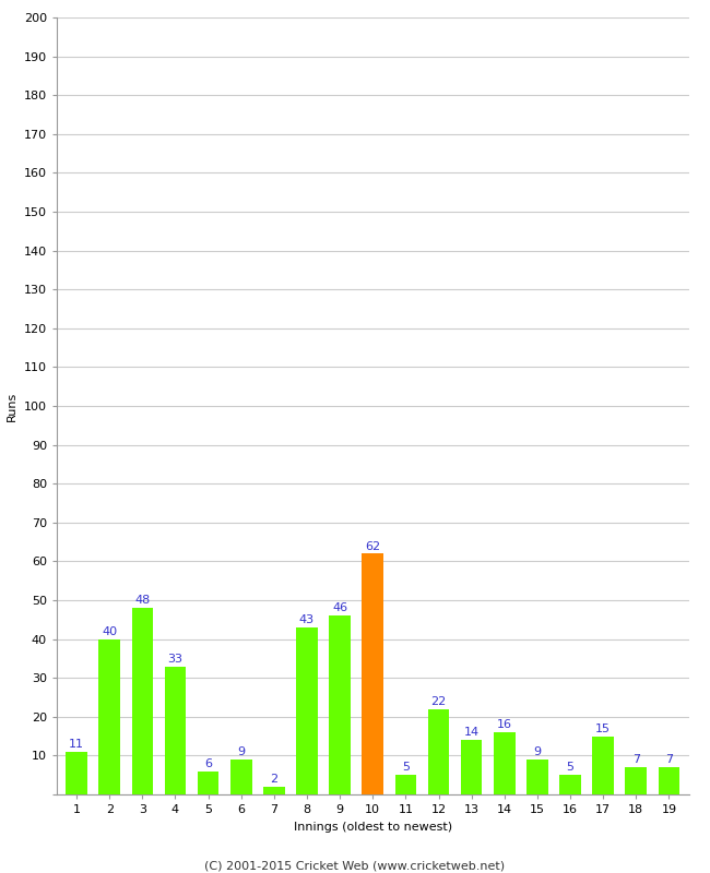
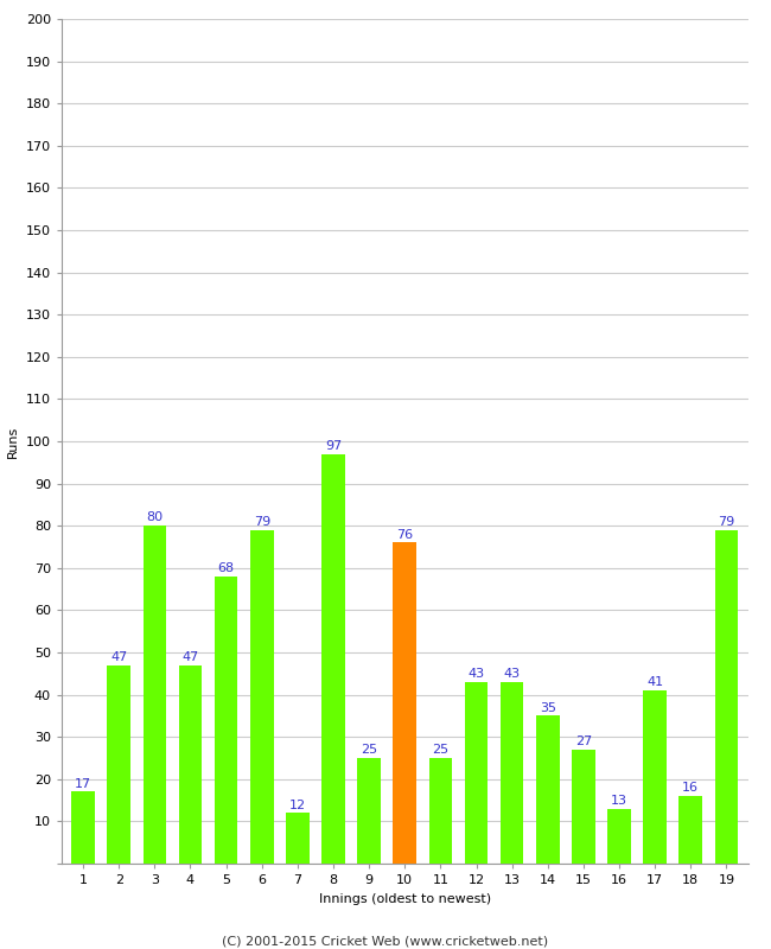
1: 11 -> 17
2: 40 -> 47
3: 48 -> 80
4: 33 -> 47
5: 6 -> 68
6: 9 -> 79
7: 2 -> 12
8: 43 -> 97
9: 46 -> 25
10: 62 -> 76
11: 5 -> 25
12: 22 -> 43
13: 14 -> 43
14: 16 -> 35
15: 9 -> 27
16: 5 -> 13
17: 15 -> 41
18: 7 -> 16
19: 7 -> 79
